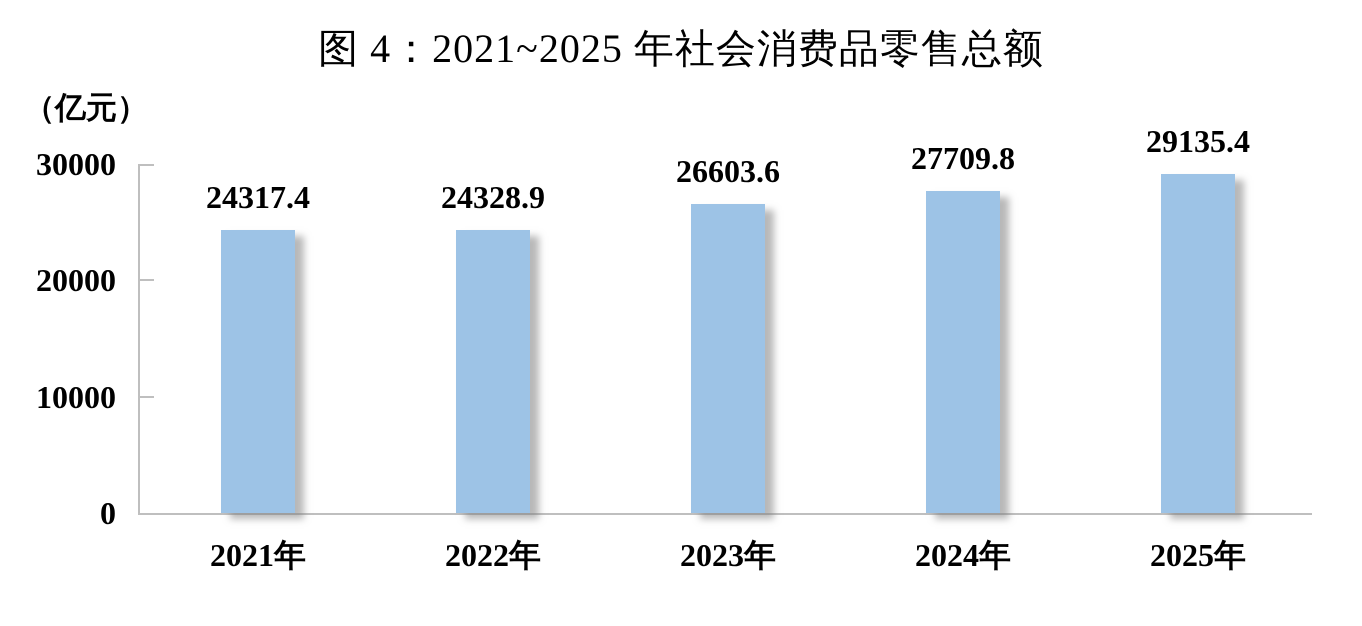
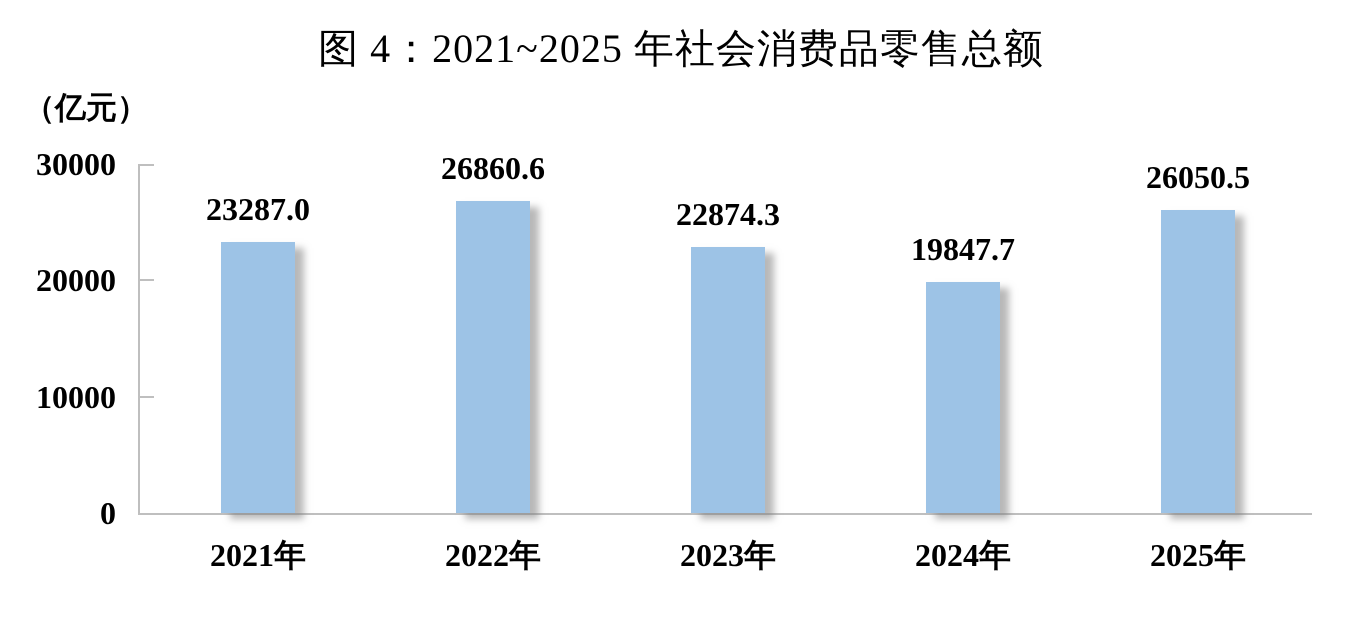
2021年: 24317.4 -> 23287.0
2022年: 24328.9 -> 26860.6
2023年: 26603.6 -> 22874.3
2024年: 27709.8 -> 19847.7
2025年: 29135.4 -> 26050.5
